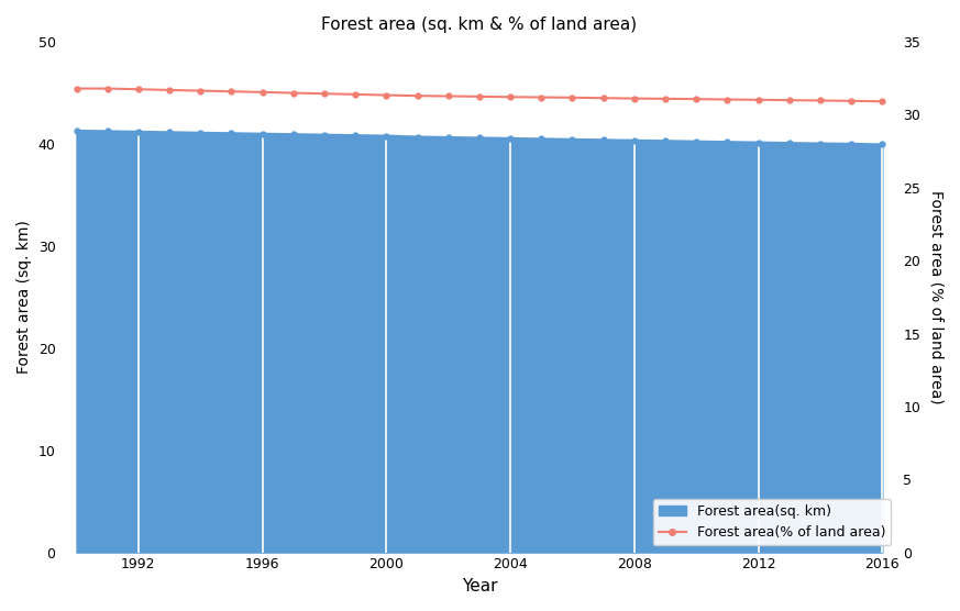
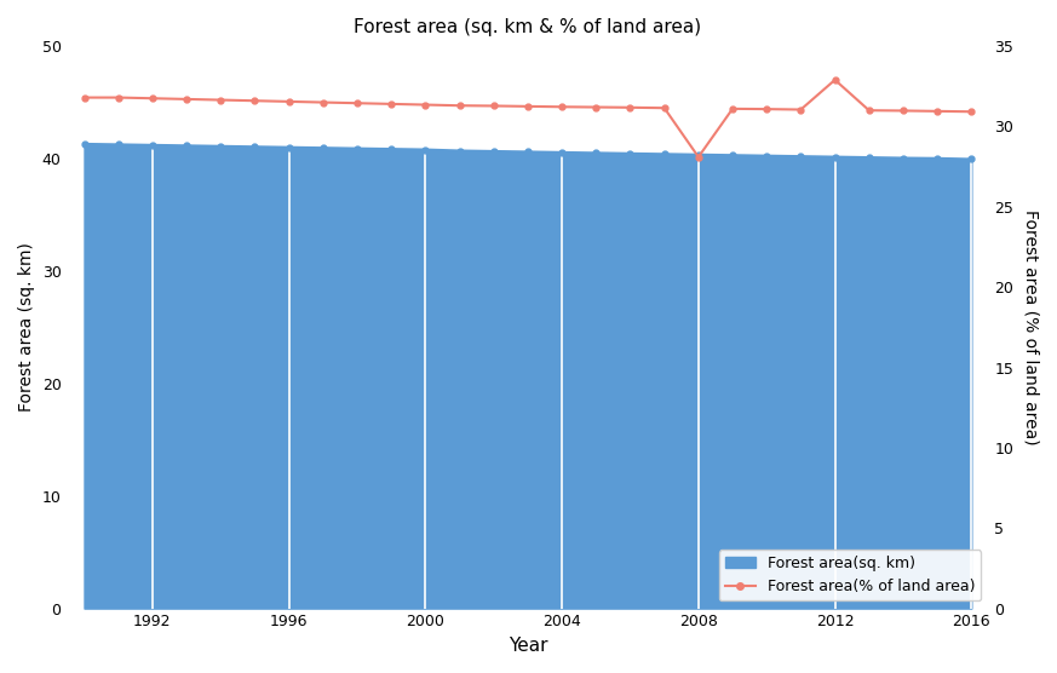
Forest area(% of land area)/2008: 31.1 -> 28.1
Forest area(% of land area)/2012: 31.0 -> 32.9
